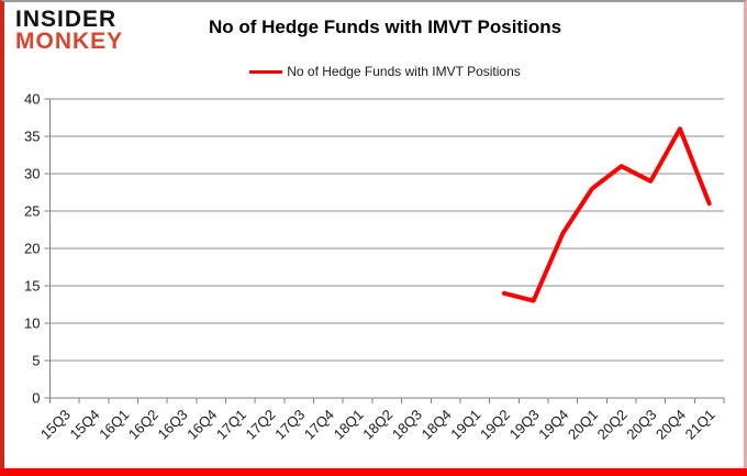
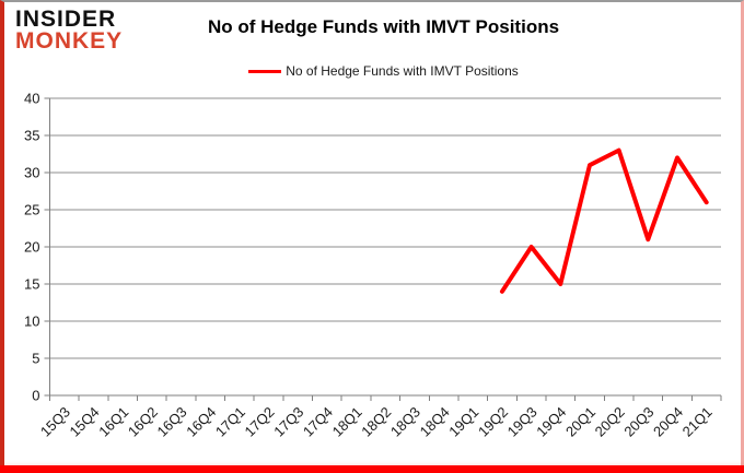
19Q3: 13 -> 20
19Q4: 22 -> 15
20Q1: 28 -> 31
20Q2: 31 -> 33
20Q3: 29 -> 21
20Q4: 36 -> 32
